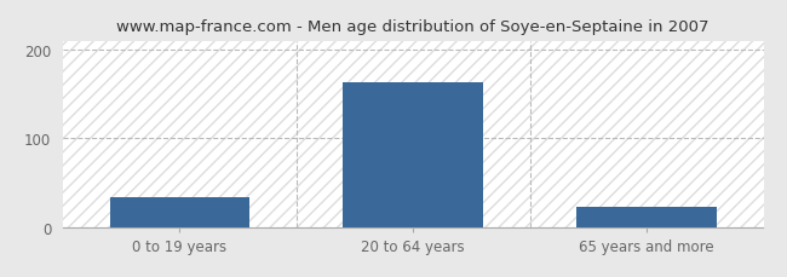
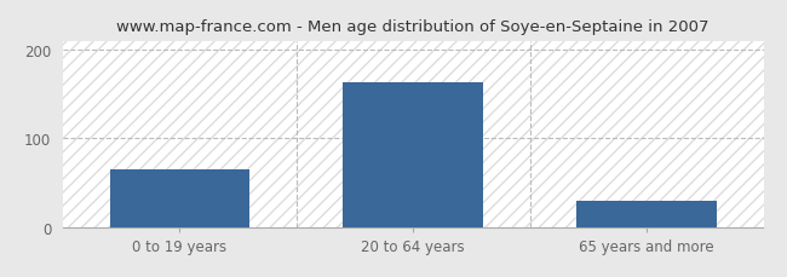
0 to 19 years: 34 -> 65
65 years and more: 22 -> 30
